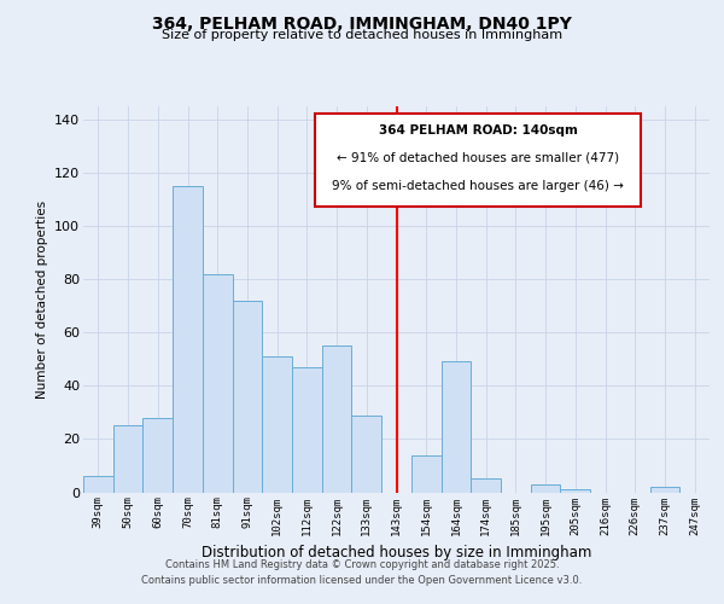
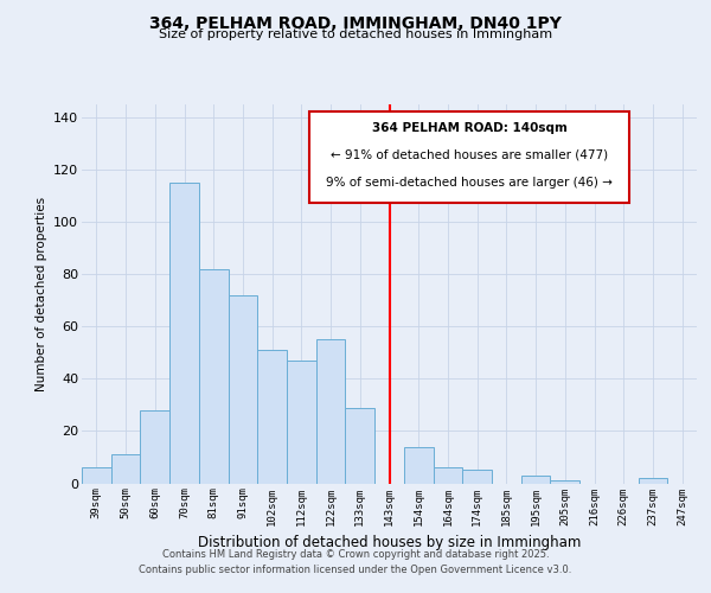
50sqm: 25 -> 11
164sqm: 49 -> 6
